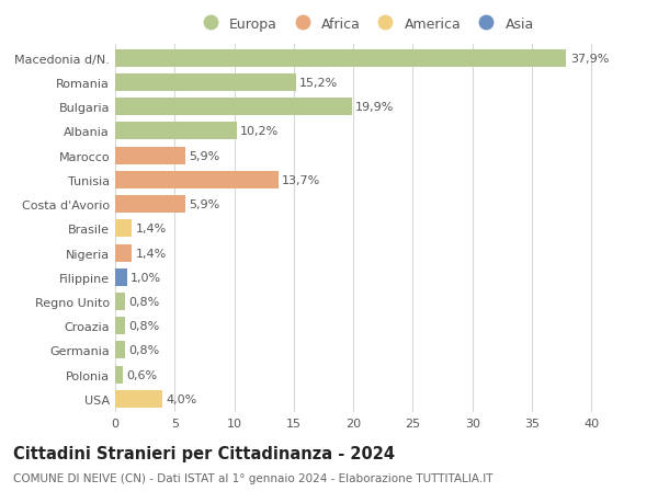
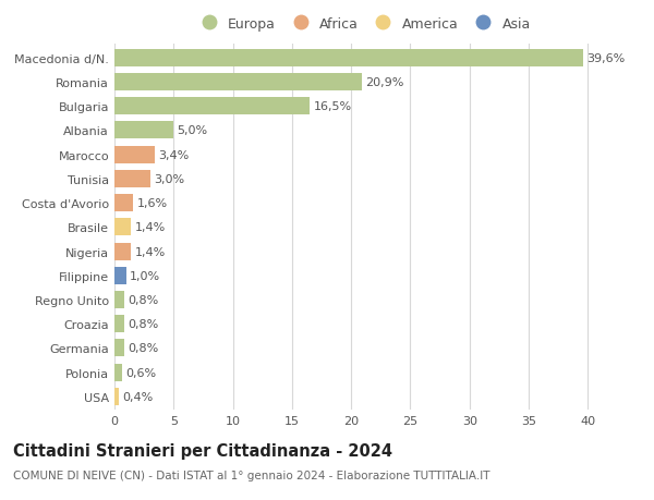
Macedonia d/N.: 37,9% -> 39,6%
Romania: 15,2% -> 20,9%
Bulgaria: 19,9% -> 16,5%
Albania: 10,2% -> 5,0%
Marocco: 5,9% -> 3,4%
Tunisia: 13,7% -> 3,0%
Costa d'Avorio: 5,9% -> 1,6%
USA: 4,0% -> 0,4%
